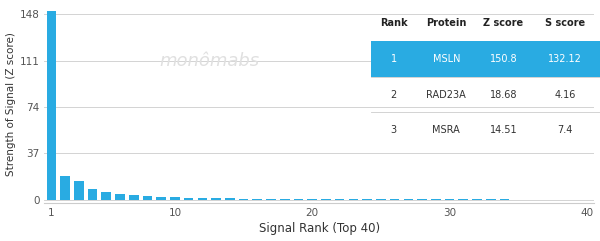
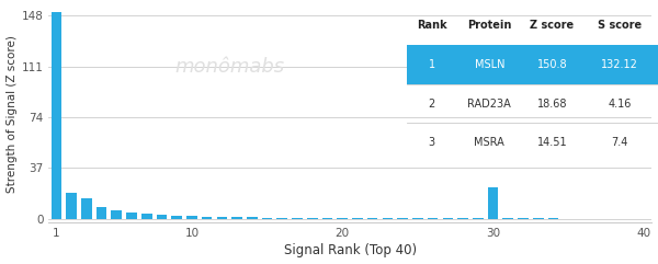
30: 0 -> 23
